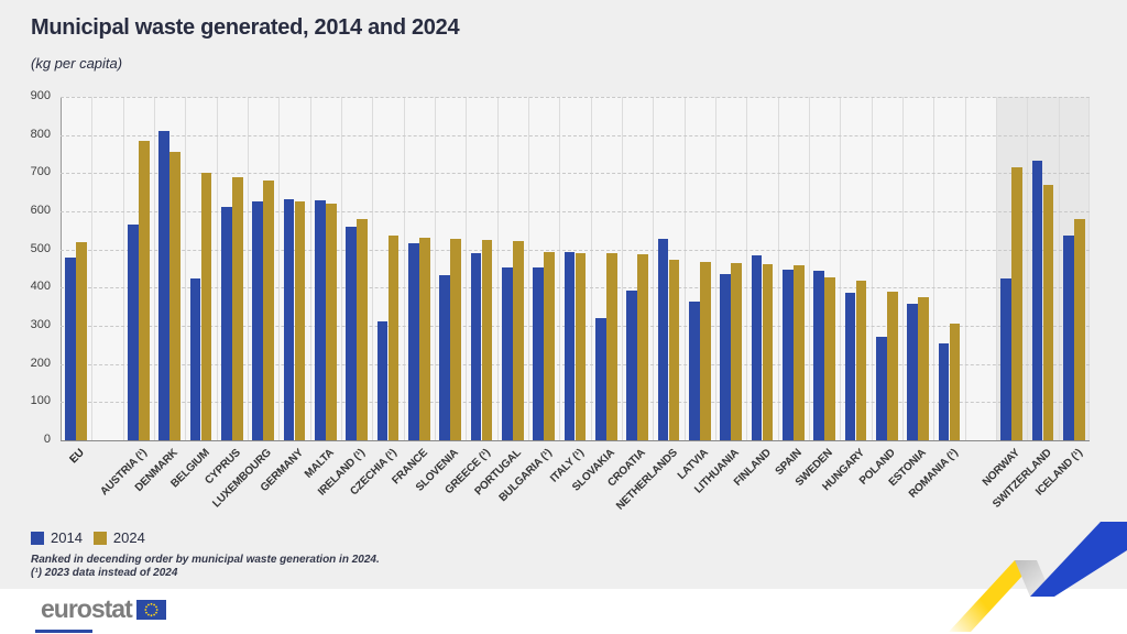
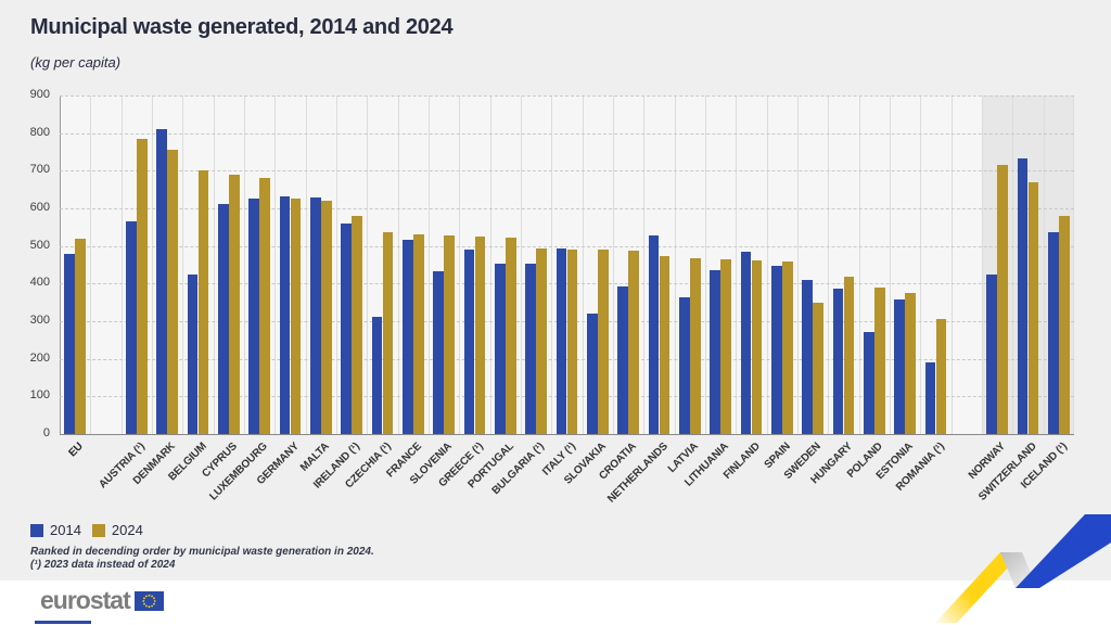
2014/SWEDEN: 440 -> 410
2024/SWEDEN: 430 -> 350
2014/ROMANIA (¹): 250 -> 190
